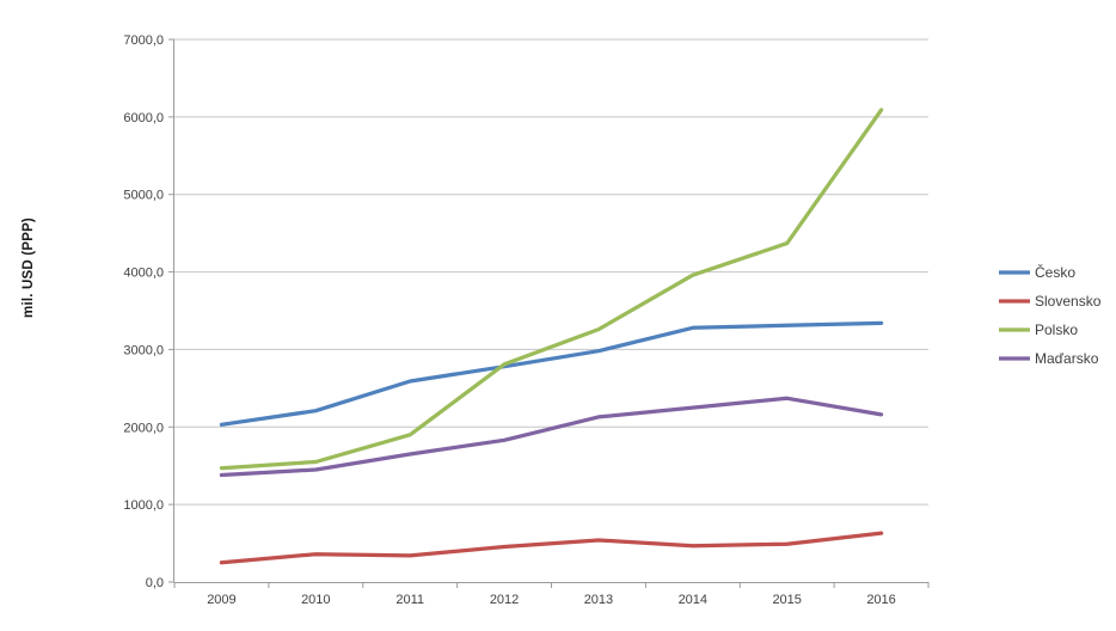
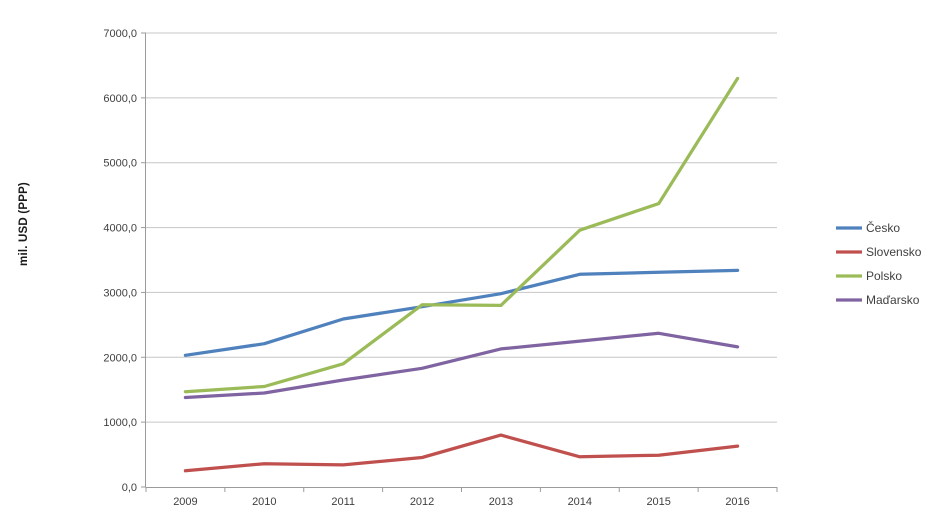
Slovensko/2013: 500 -> 800
Polsko/2013: 3300 -> 2800
Polsko/2016: 6100 -> 6300
